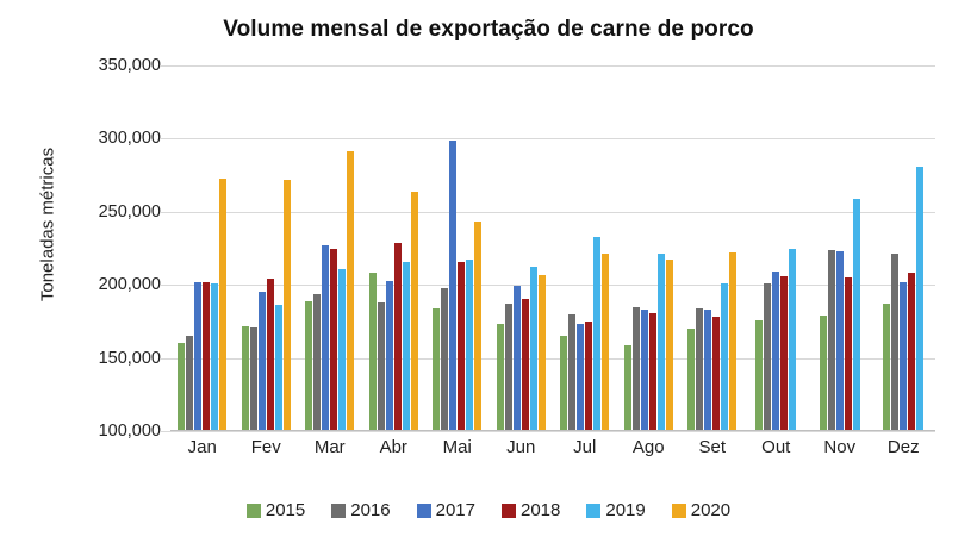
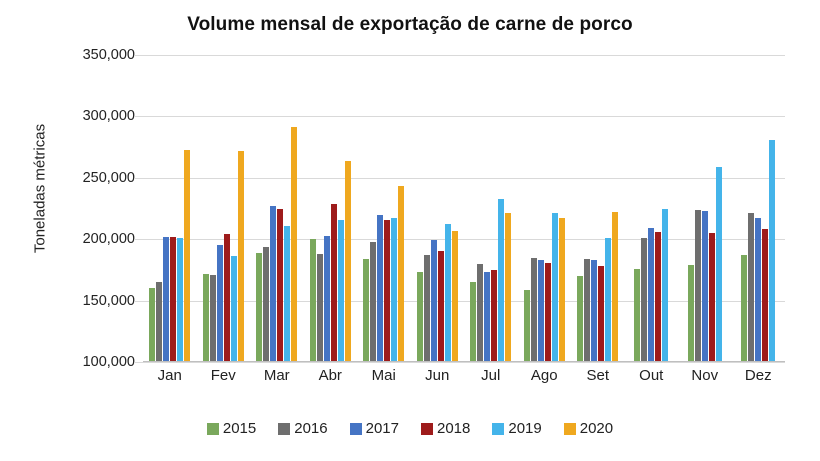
2015/Abr: 208000 -> 200000
2017/Mai: 299000 -> 220000
2017/Dez: 202000 -> 217000
